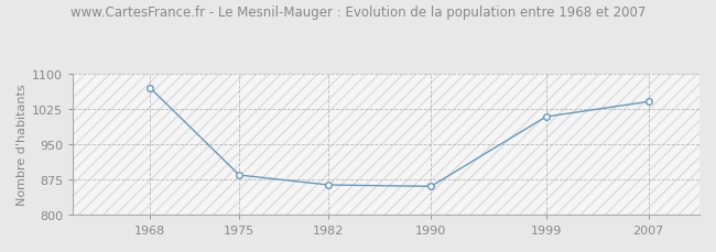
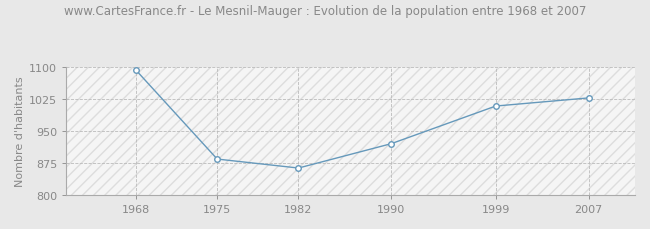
1968: 1070 -> 1092
1990: 860 -> 920
2007: 1040 -> 1027
